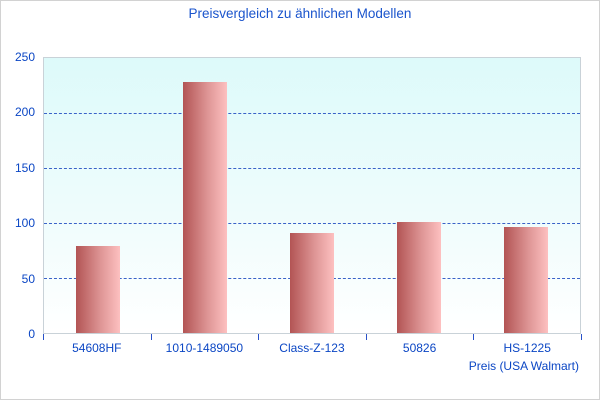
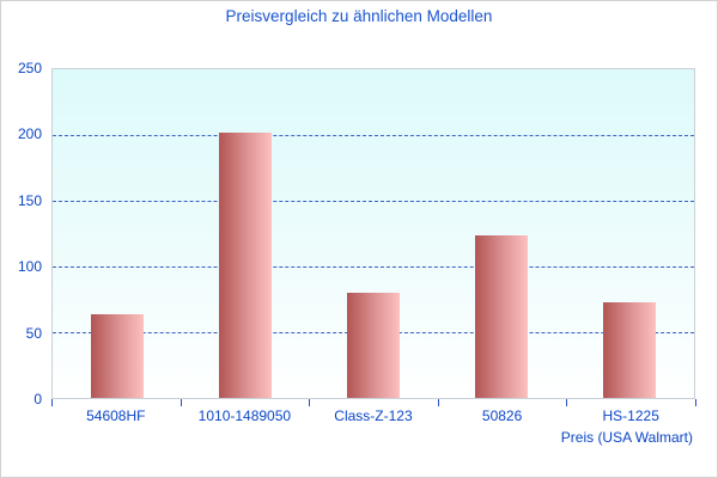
54608HF: 79 -> 64
1010-1489050: 228 -> 202
Class-Z-123: 91 -> 80
50826: 101 -> 124
HS-1225: 96 -> 73
